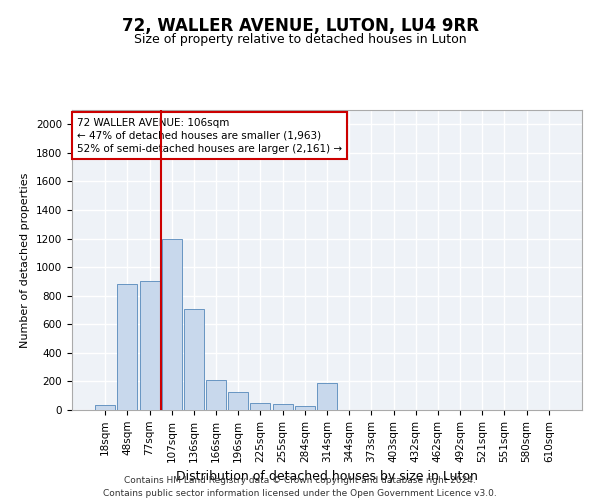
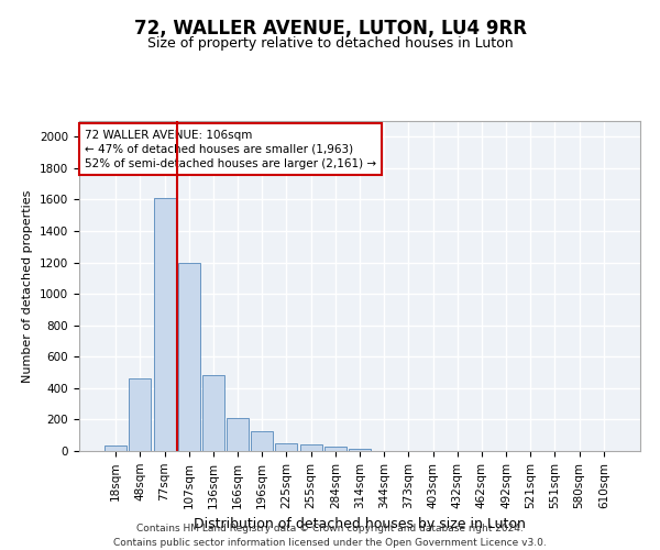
48sqm: 880 -> 460
77sqm: 900 -> 1610
136sqm: 710 -> 480
314sqm: 190 -> 20
